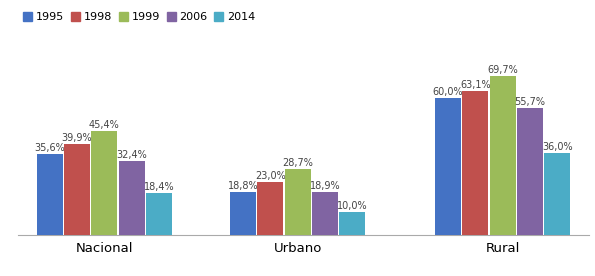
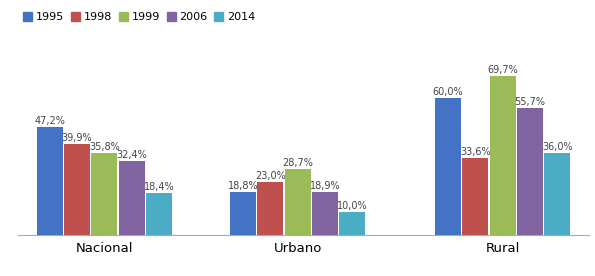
1995/Nacional: 35,6% -> 47,2%
1999/Nacional: 45,4% -> 35,8%
1998/Rural: 63,1% -> 33,6%
